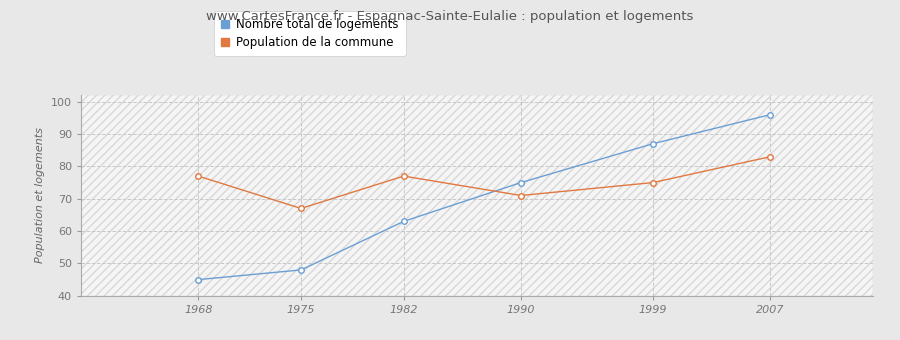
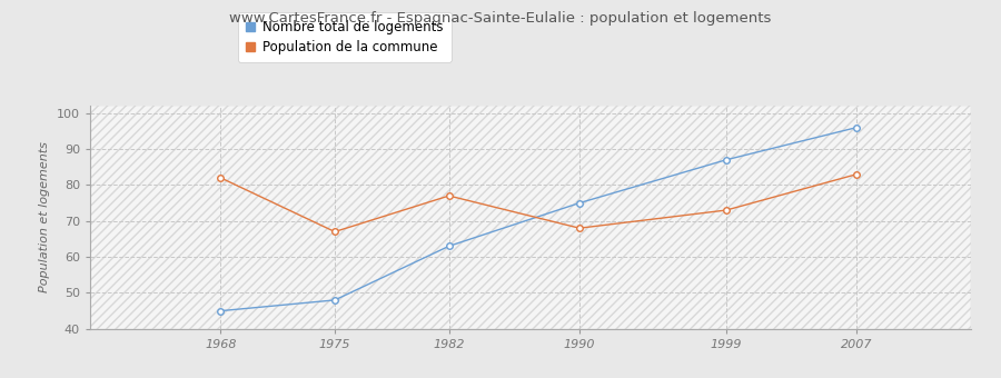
Population de la commune/1968: 77 -> 82
Population de la commune/1990: 71 -> 68
Population de la commune/1999: 75 -> 73
